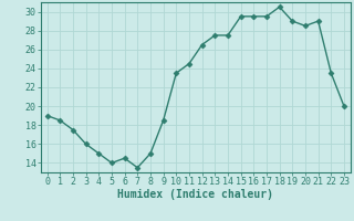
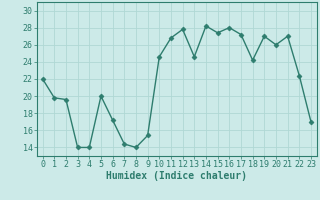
0: 19.0 -> 22.0
1: 18.5 -> 19.8
2: 17.5 -> 19.6
3: 16.0 -> 14.0
4: 15.0 -> 14.0
5: 14.0 -> 20.0
6: 14.5 -> 17.2
7: 13.5 -> 14.4
8: 15.0 -> 14.0
9: 18.5 -> 15.4
10: 23.5 -> 24.6
11: 24.5 -> 26.8
12: 26.5 -> 27.8
13: 27.5 -> 24.6
14: 27.5 -> 28.2
15: 29.5 -> 27.4
16: 29.5 -> 28.0
17: 29.5 -> 27.2
18: 30.5 -> 24.2
19: 29.0 -> 27.0
20: 28.5 -> 26.0
21: 29.0 -> 27.0
22: 23.5 -> 22.4
23: 20.0 -> 17.0
